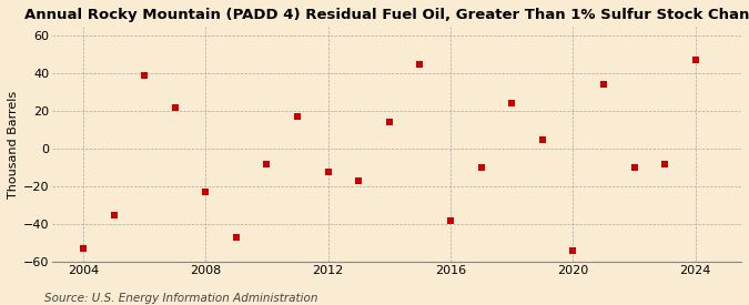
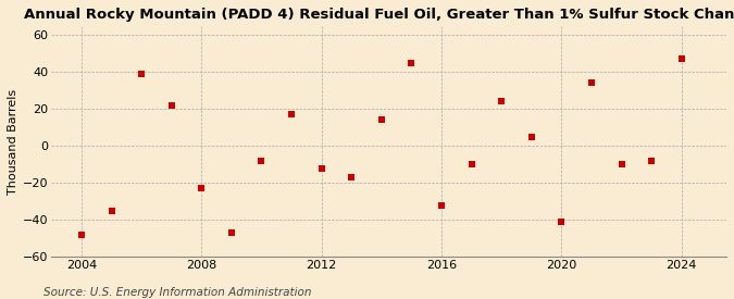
2004: -53 -> -48
2016: -38 -> -32
2020: -54 -> -41
